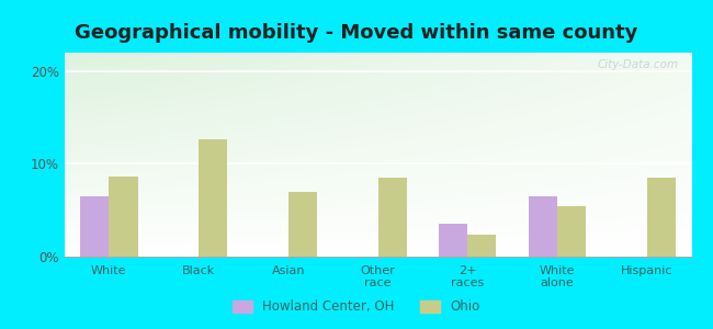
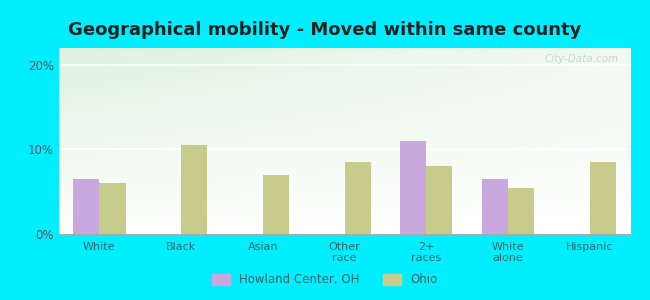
Ohio/White: 8.6% -> 6.0%
Ohio/Black: 12.6% -> 10.5%
Howland Center, OH/2+ races: 3.6% -> 11.0%
Ohio/2+ races: 2.4% -> 8.0%
